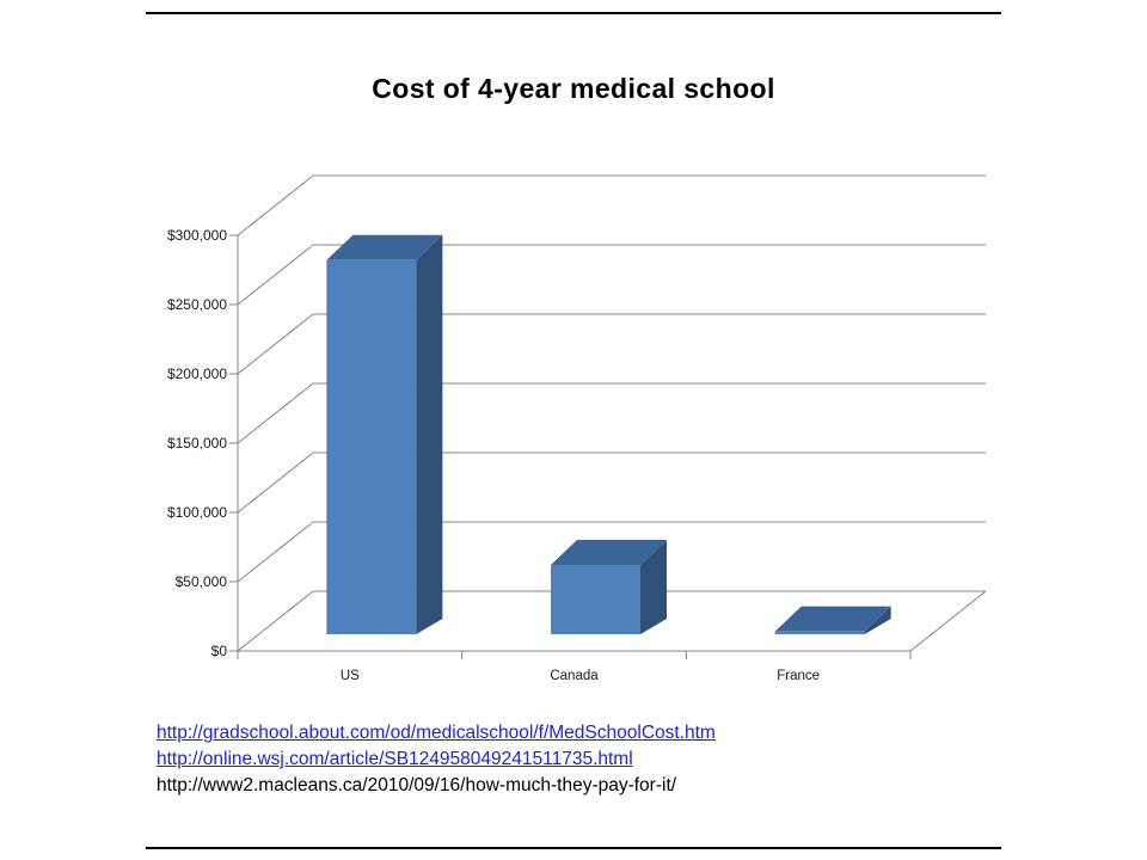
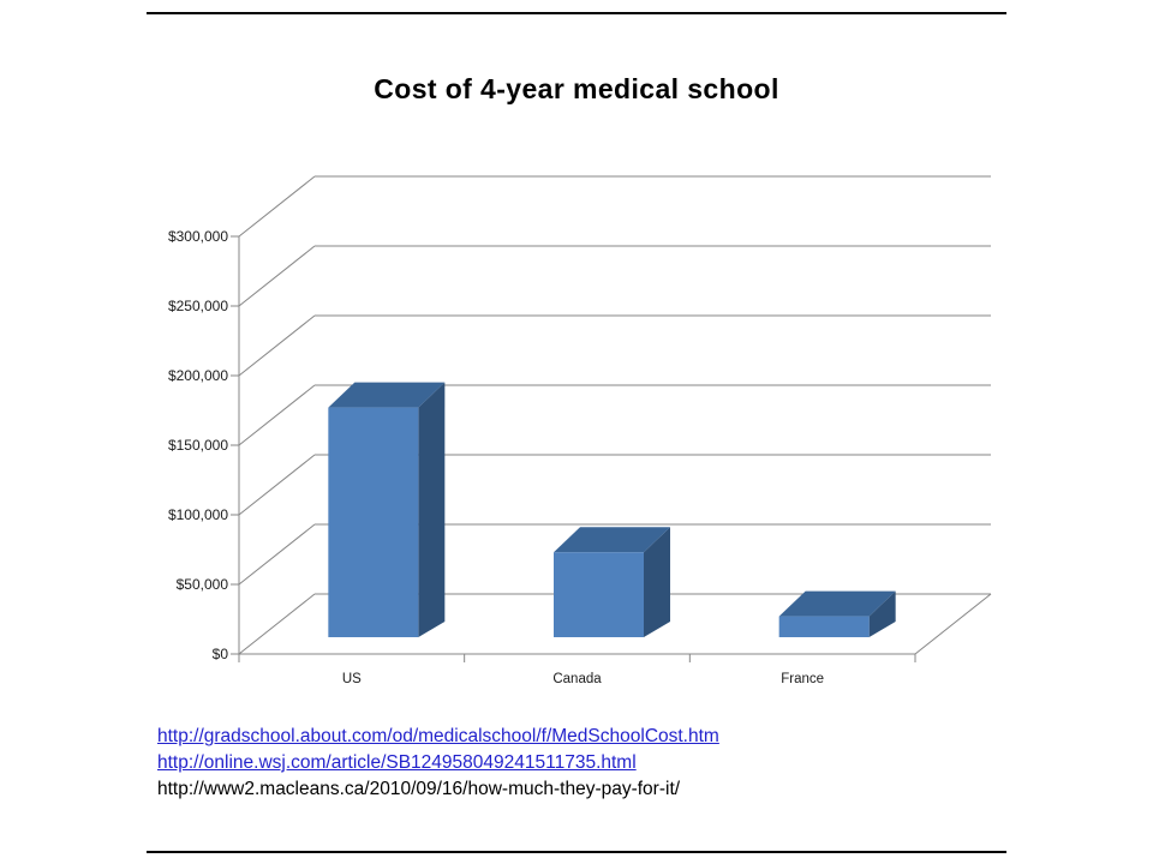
US: $270000 -> $165000
Canada: $50000 -> $61000
France: $2000 -> $15000
